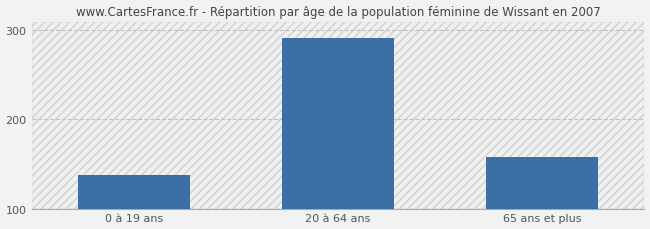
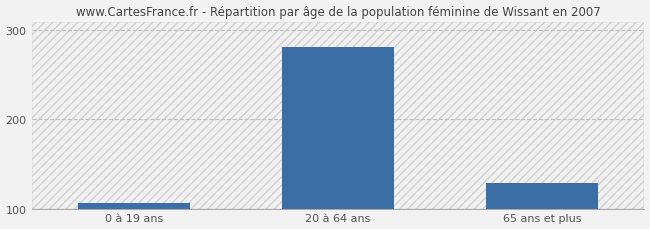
0 à 19 ans: 138 -> 106
20 à 64 ans: 292 -> 281
65 ans et plus: 158 -> 129
